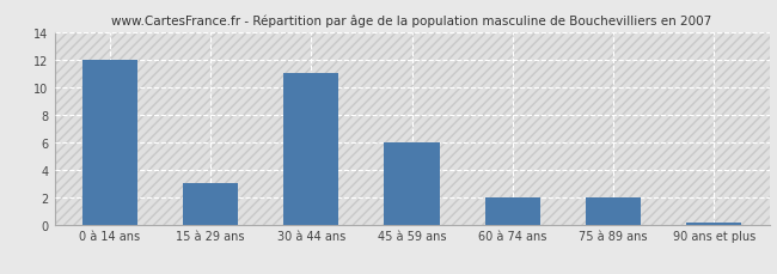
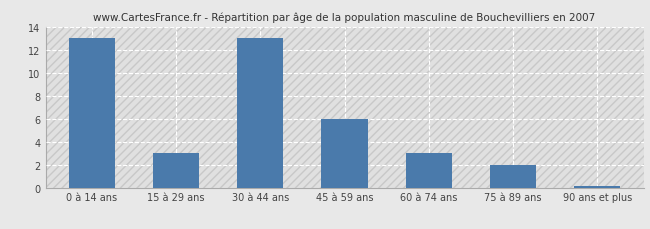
0 à 14 ans: 12.0 -> 13.0
30 à 44 ans: 11.0 -> 13.0
60 à 74 ans: 2.0 -> 3.0
